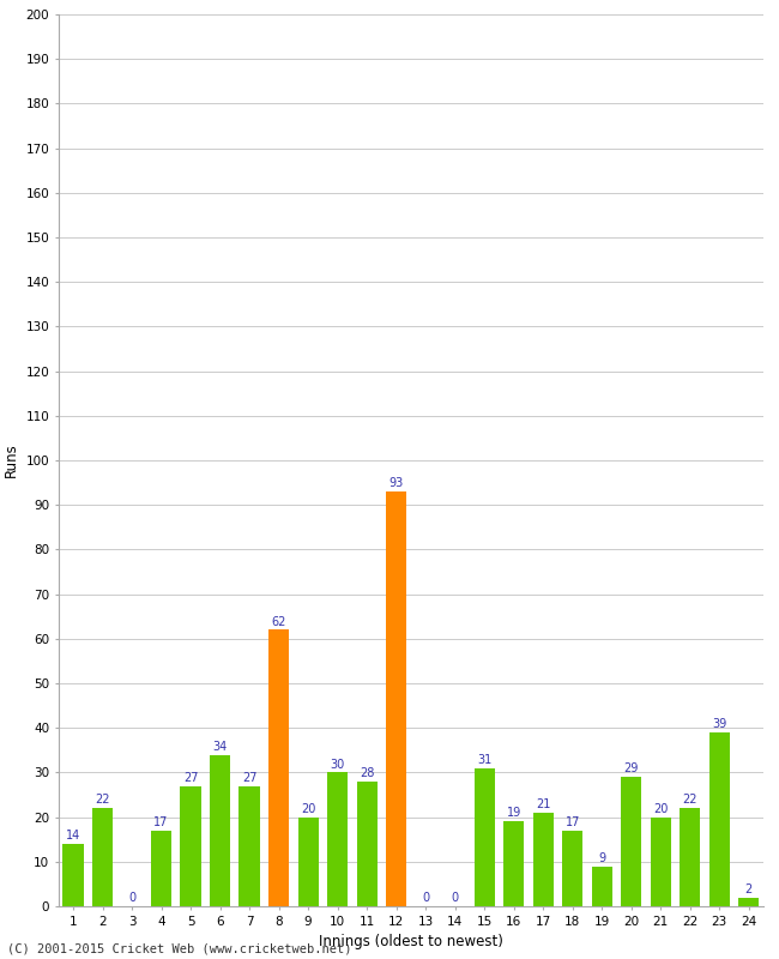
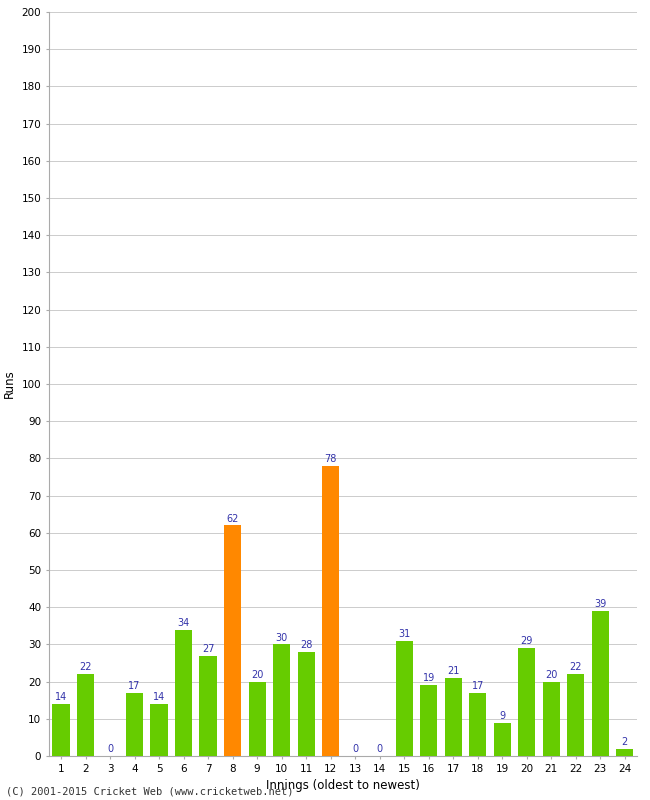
5: 27 -> 14
12: 93 -> 78
